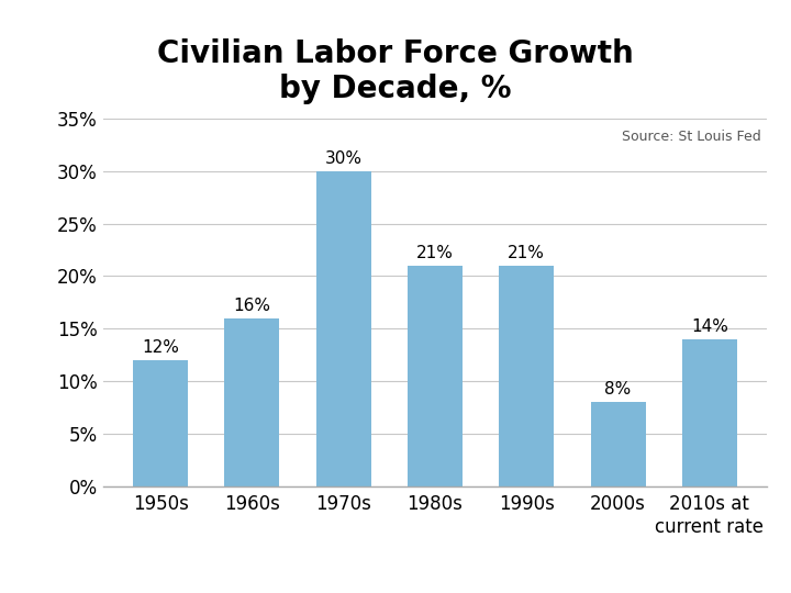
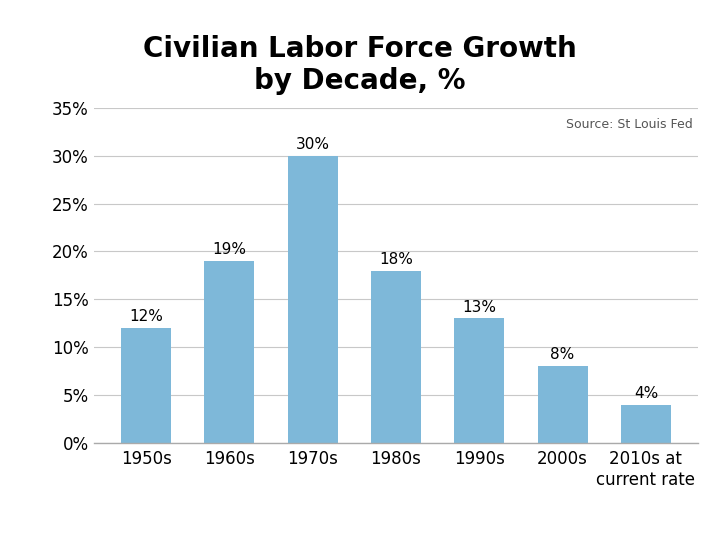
1960s: 16% -> 19%
1980s: 21% -> 18%
1990s: 21% -> 13%
2010s at current rate: 14% -> 4%
